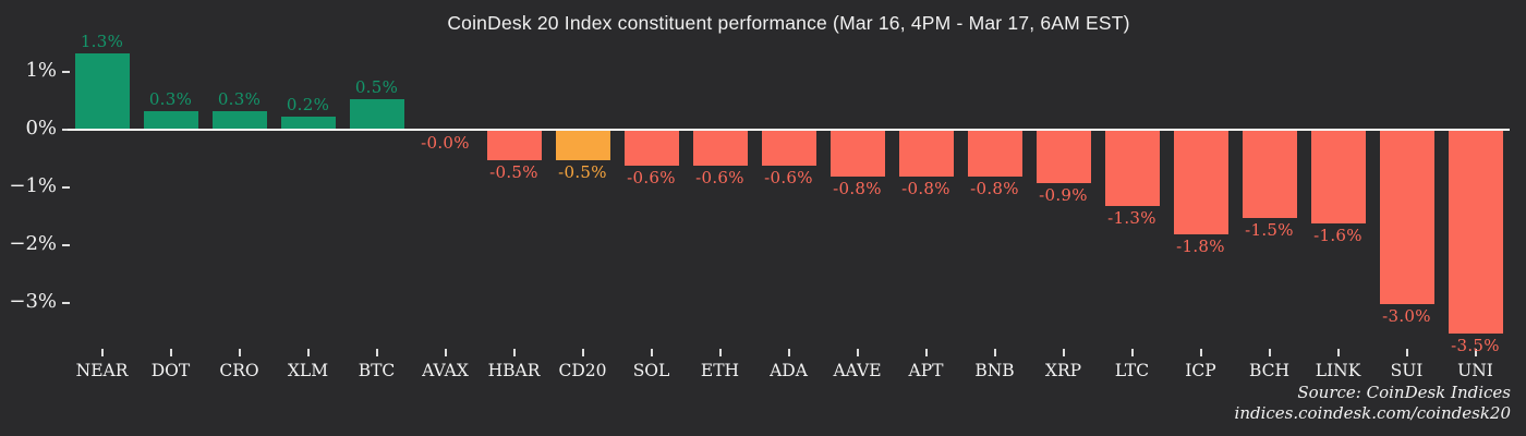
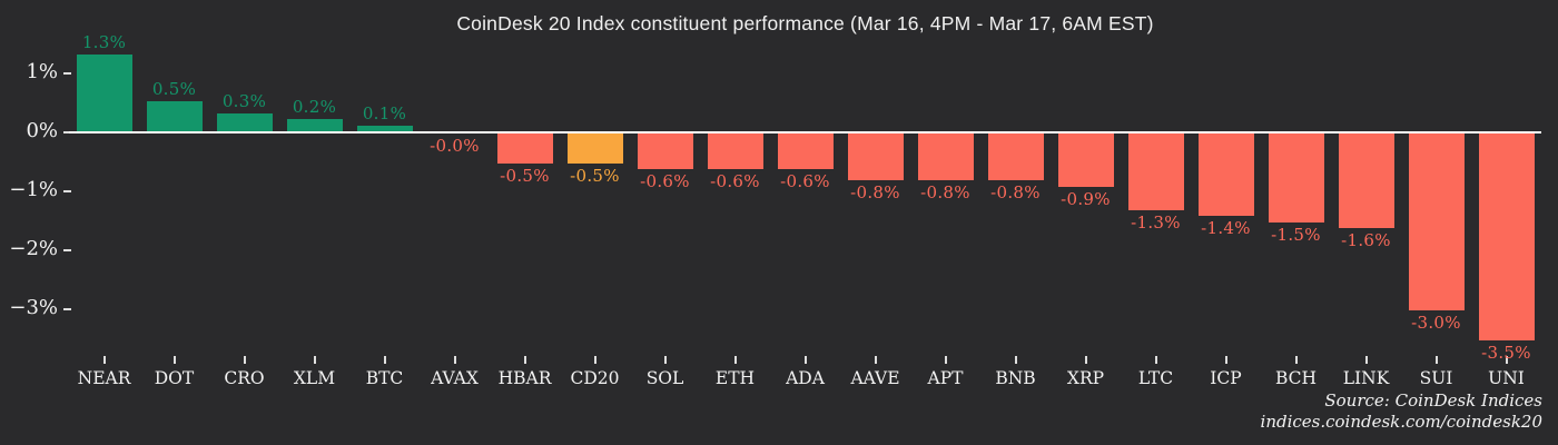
DOT: 0.3% -> 0.5%
BTC: 0.5% -> 0.1%
ICP: -1.8% -> -1.4%
